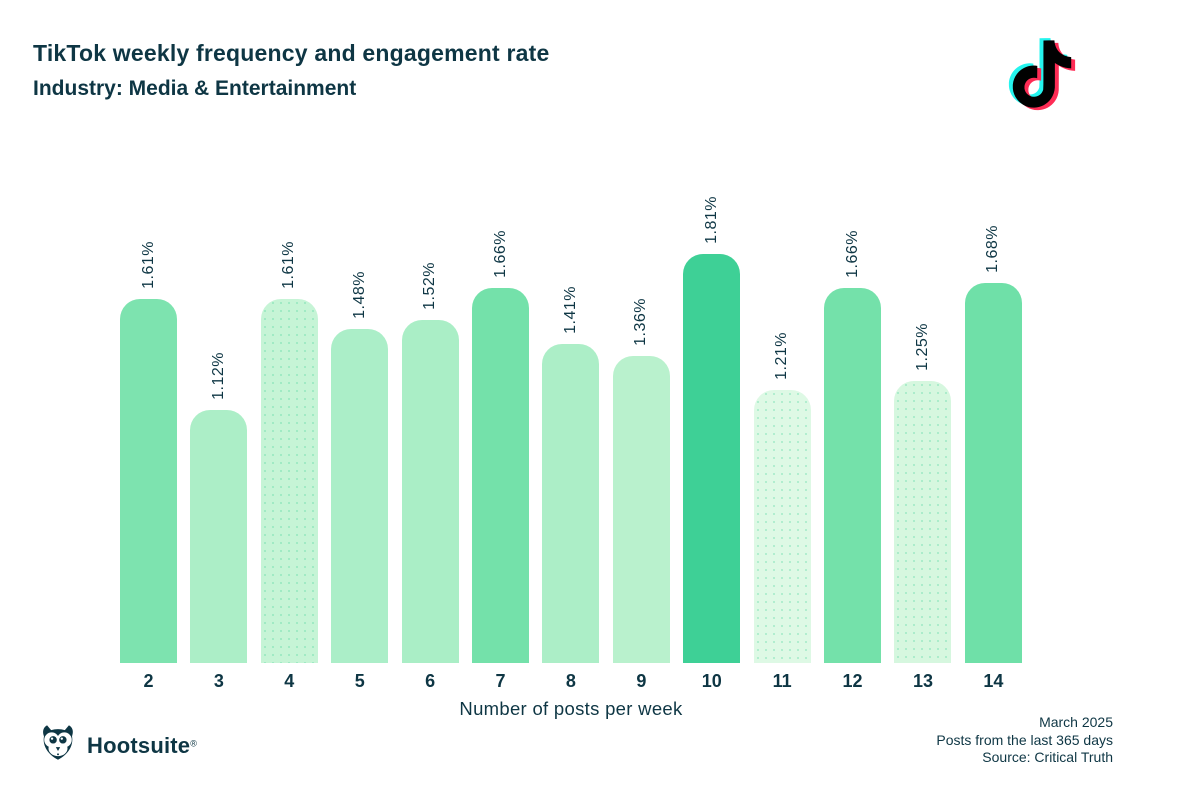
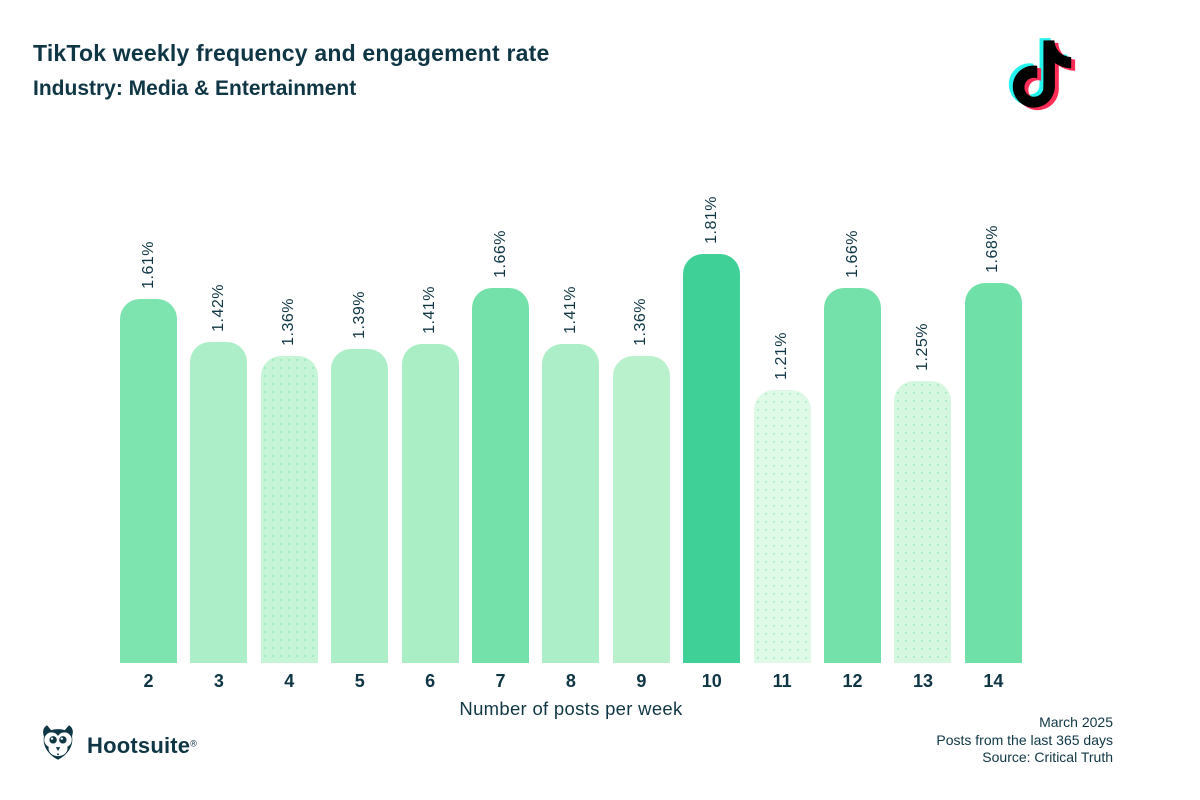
3: 1.12% -> 1.42%
4: 1.61% -> 1.36%
5: 1.48% -> 1.39%
6: 1.52% -> 1.41%
